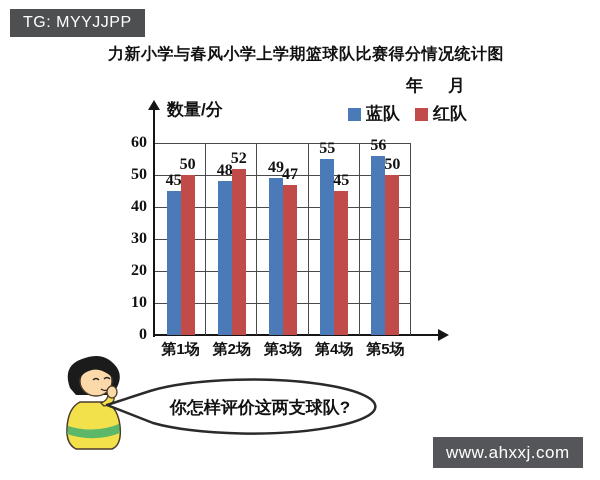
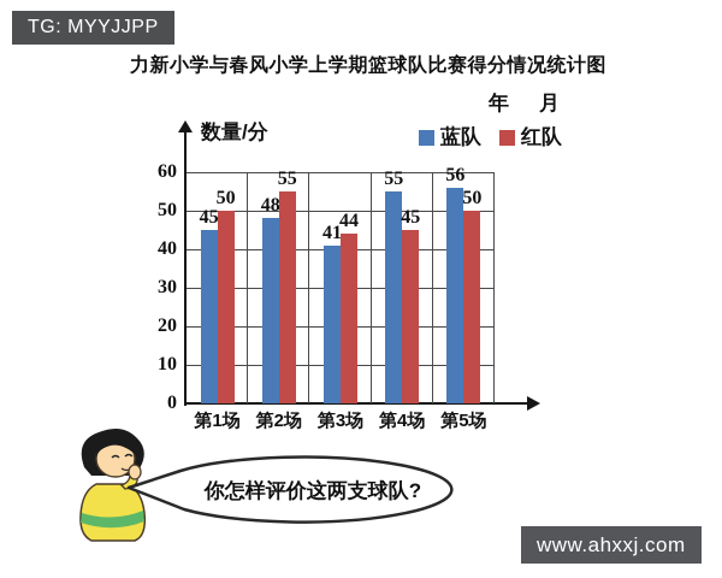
红队/第2场: 52 -> 55
蓝队/第3场: 49 -> 41
红队/第3场: 47 -> 44
